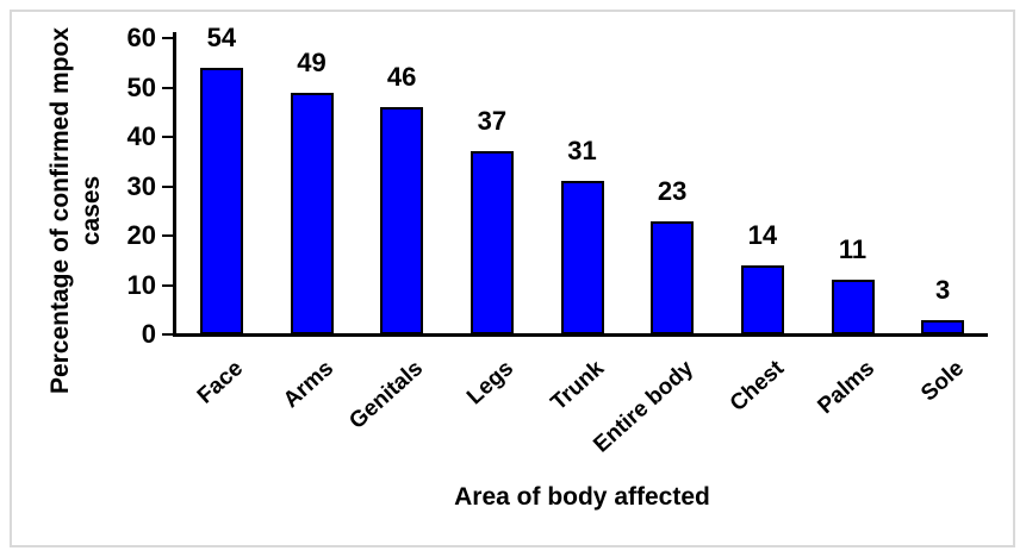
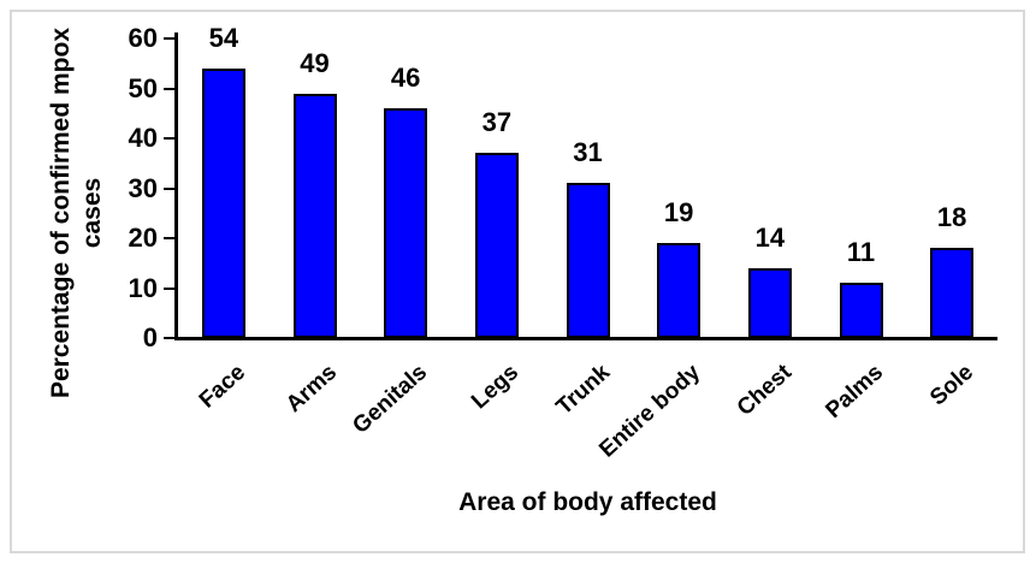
Entire body: 23 -> 19
Sole: 3 -> 18
